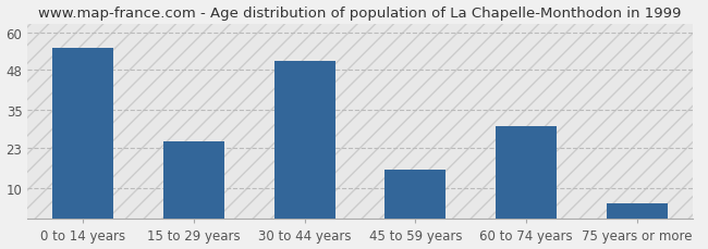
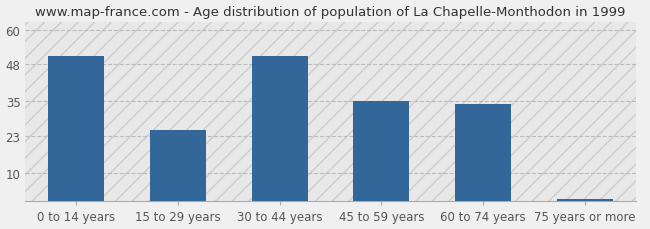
0 to 14 years: 55 -> 51
45 to 59 years: 16 -> 35
60 to 74 years: 30 -> 34
75 years or more: 5 -> 1
